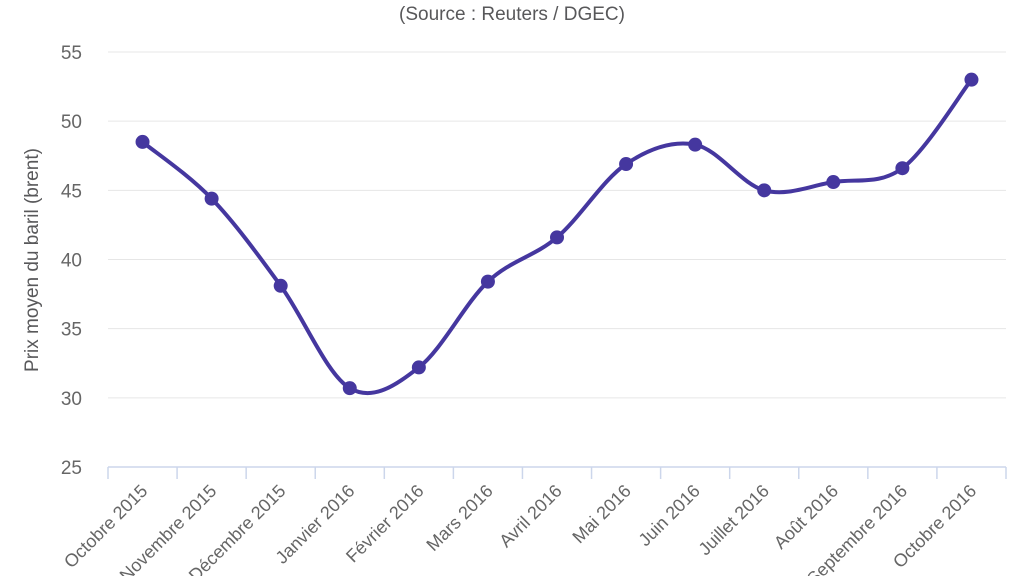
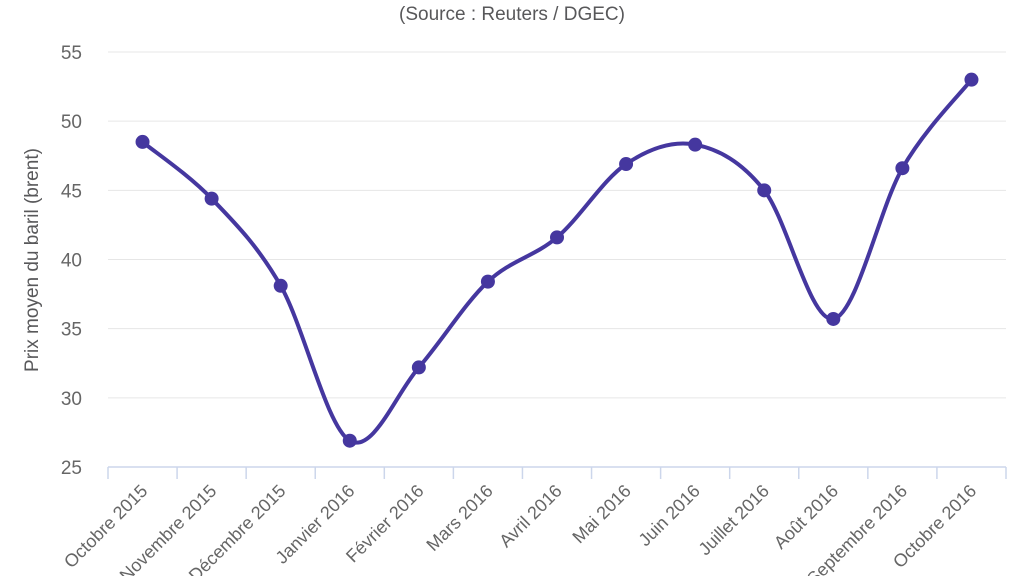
Janvier 2016: 30.7 -> 26.9
Août 2016: 45.6 -> 35.7
